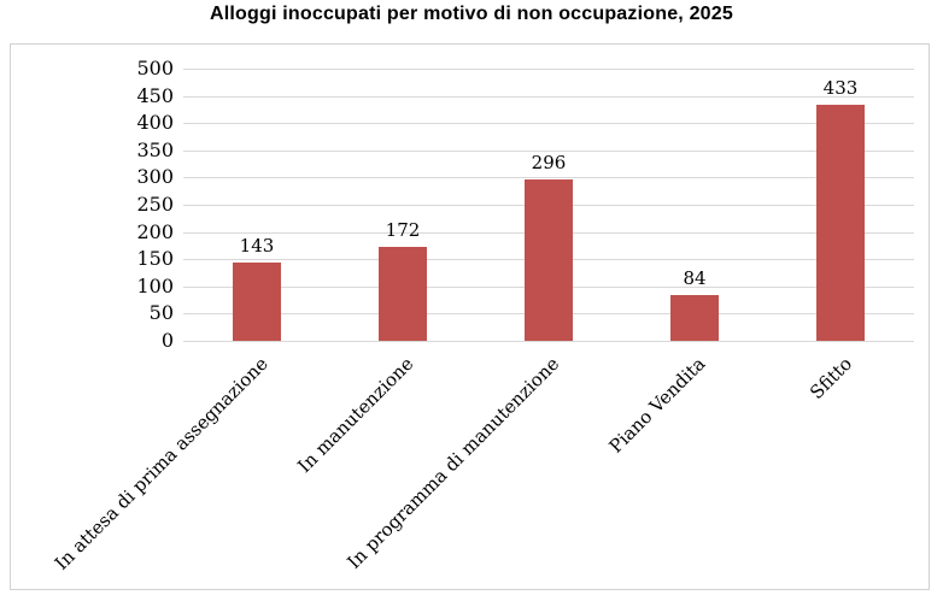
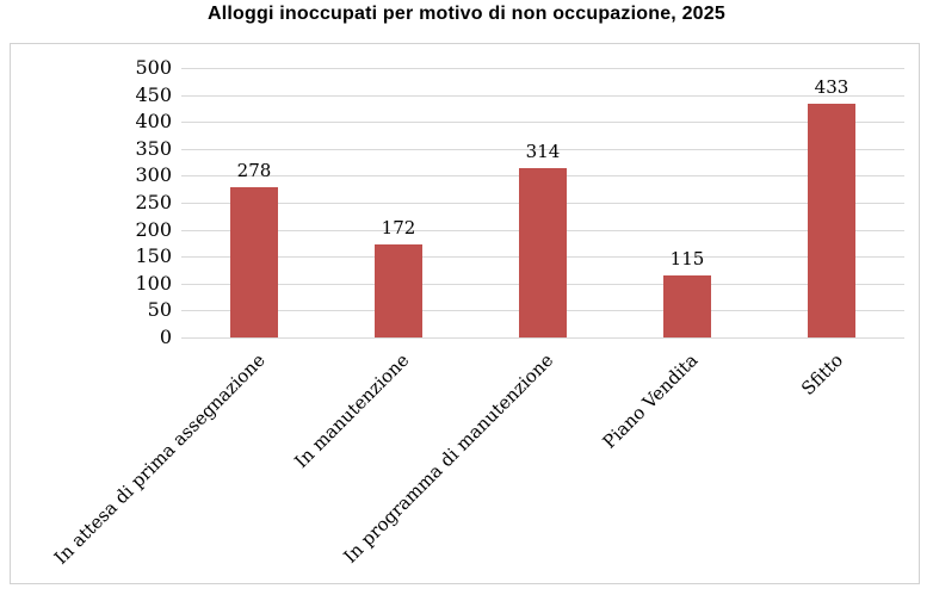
In attesa di prima assegnazione: 143 -> 278
In programma di manutenzione: 296 -> 314
Piano Vendita: 84 -> 115
